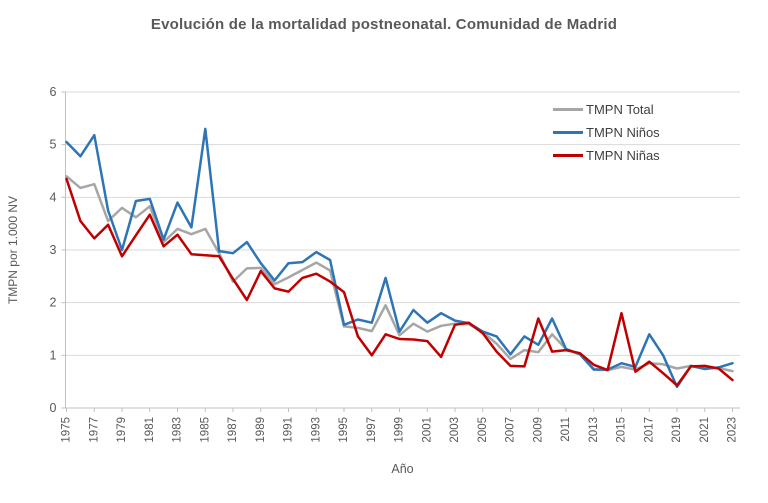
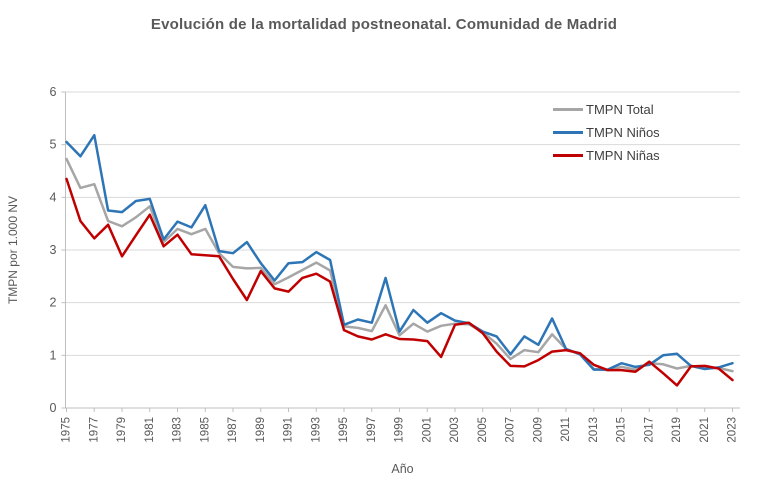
TMPN Total/1975: 4.4 -> 4.7
TMPN Total/1979: 3.8 -> 3.5
TMPN Niños/1979: 3.0 -> 3.7
TMPN Niños/1983: 3.9 -> 3.5
TMPN Niños/1985: 5.3 -> 3.9
TMPN Total/1987: 2.4 -> 2.7
TMPN Niñas/1995: 2.2 -> 1.5
TMPN Niñas/1997: 1.0 -> 1.3
TMPN Niñas/2009: 1.7 -> 0.9
TMPN Niñas/2015: 1.8 -> 0.7
TMPN Niños/2017: 1.4 -> 0.8
TMPN Niños/2019: 0.4 -> 1.0
